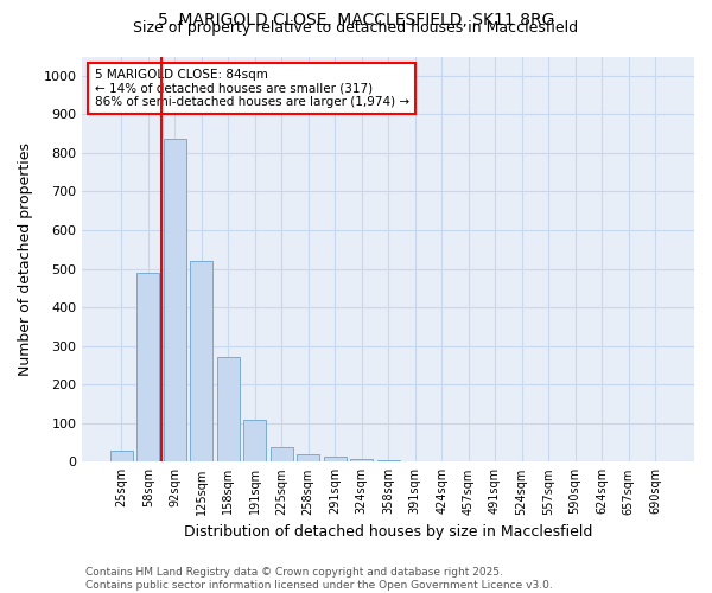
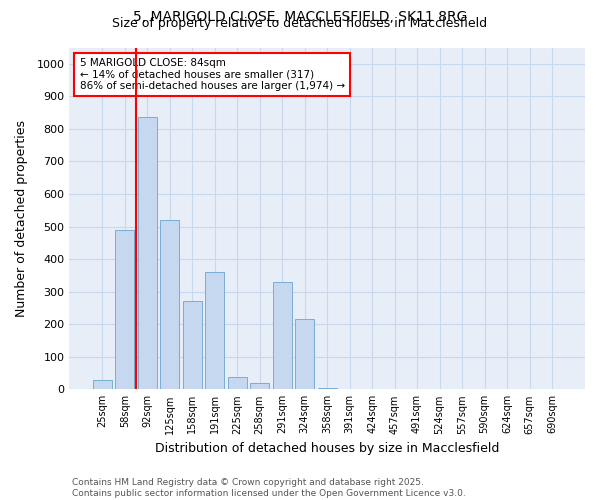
191sqm: 108 -> 360
291sqm: 12 -> 330
324sqm: 8 -> 215
